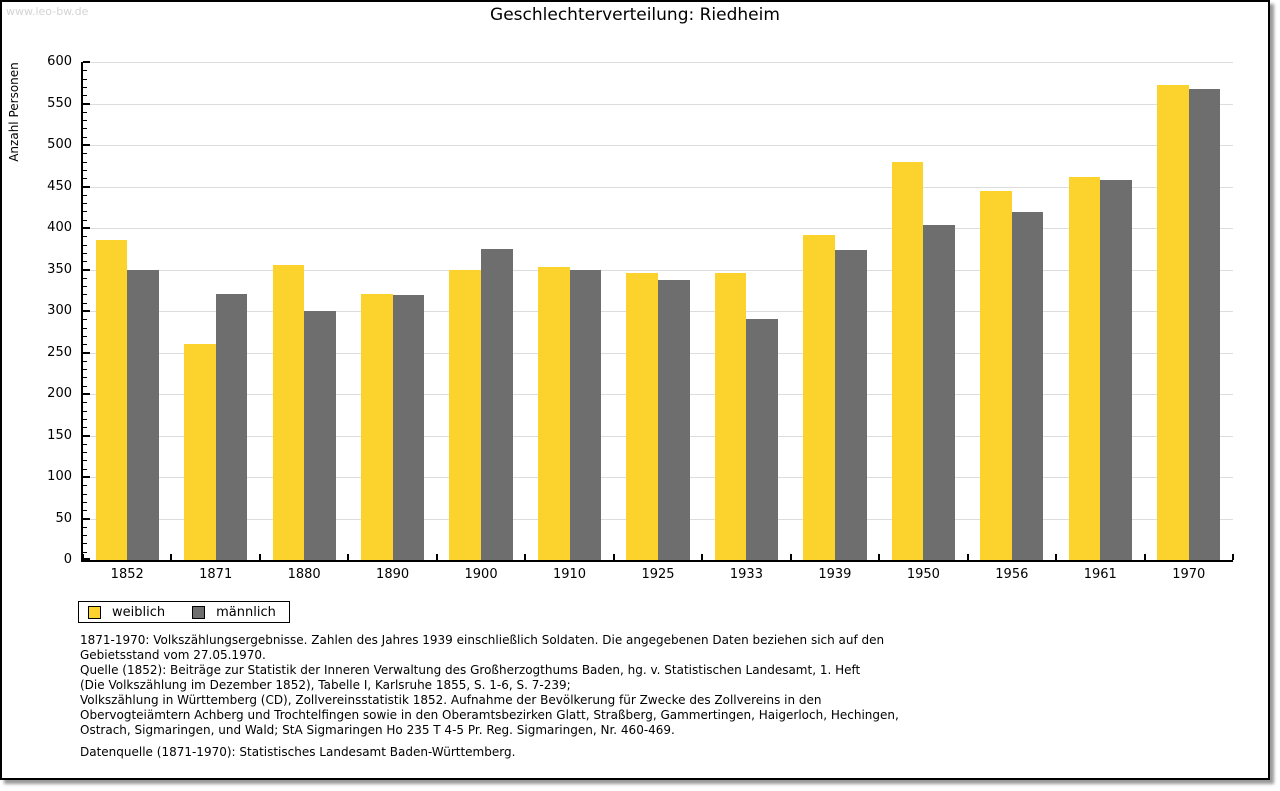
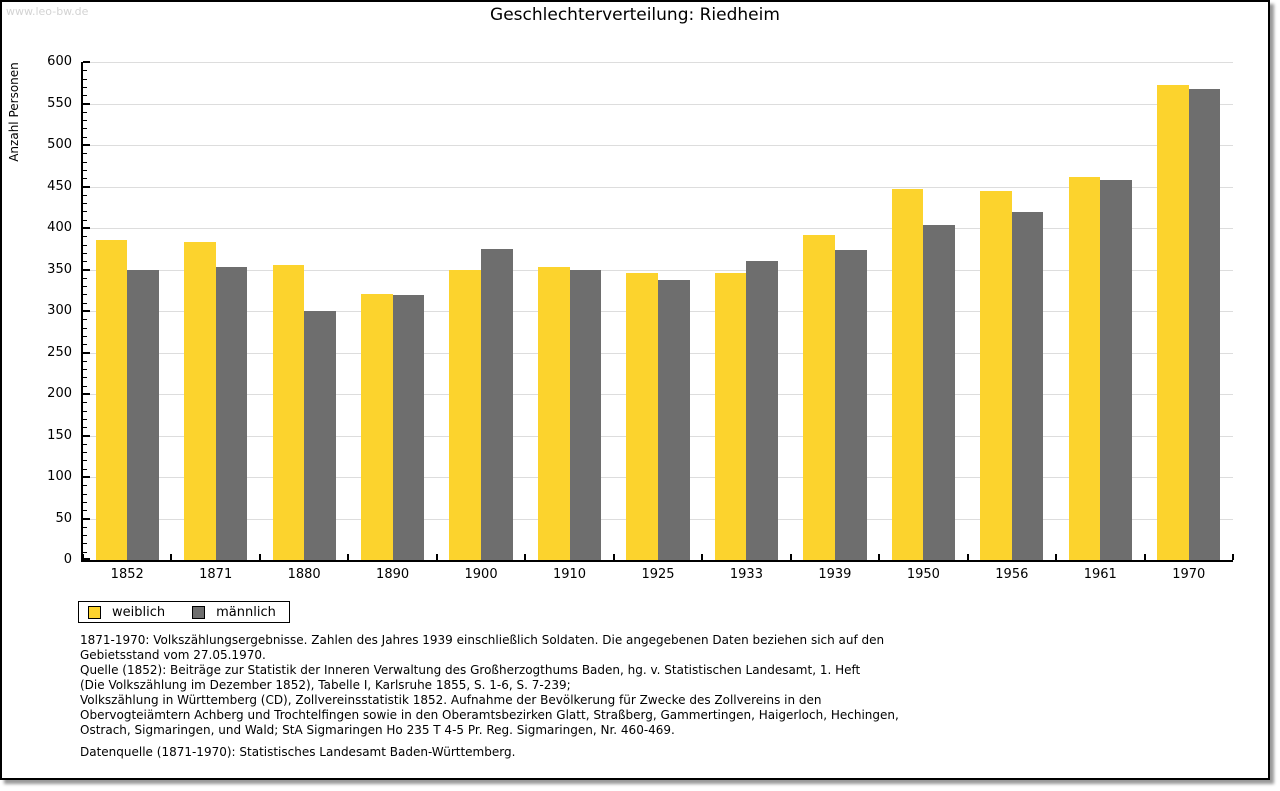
weiblich/1871: 260 -> 380
männlich/1871: 320 -> 350
männlich/1933: 290 -> 360
weiblich/1950: 480 -> 450
